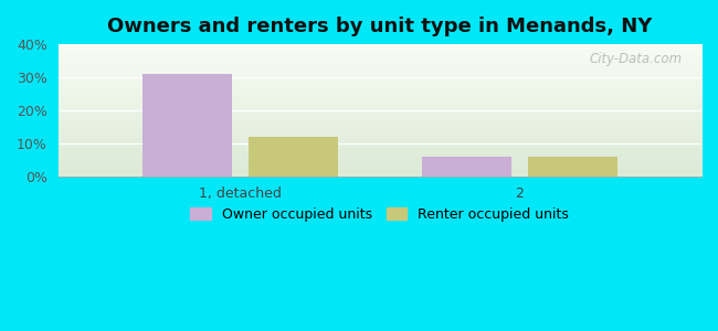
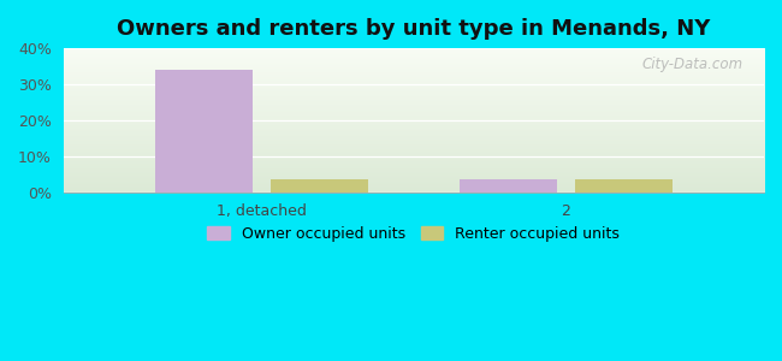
Owner occupied units/1, detached: 31.0% -> 34.0%
Renter occupied units/1, detached: 12.0% -> 3.5%
Owner occupied units/2: 6.0% -> 3.5%
Renter occupied units/2: 6.0% -> 3.5%
